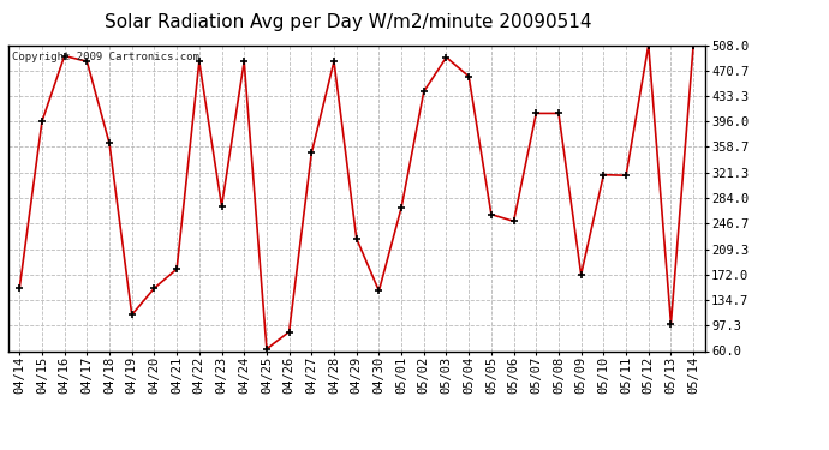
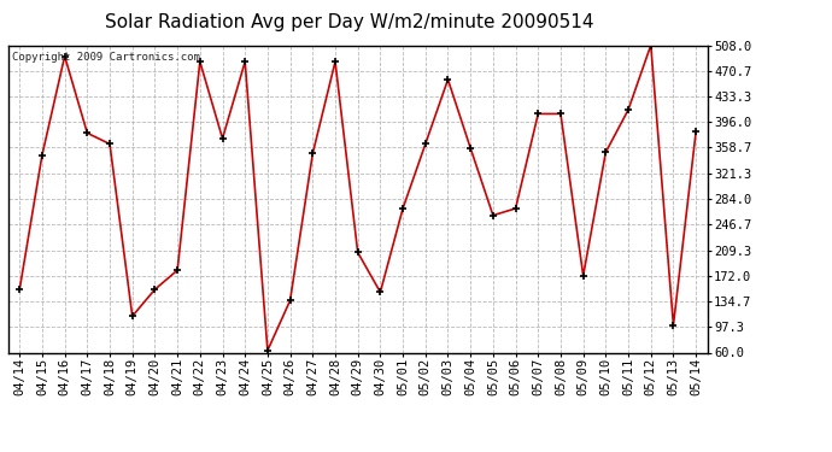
04/15: 396 -> 348
04/17: 484 -> 380
04/23: 272 -> 372
04/26: 88 -> 136
04/29: 225 -> 206
05/02: 440 -> 364
05/03: 490 -> 458
05/04: 462 -> 358
05/06: 250 -> 270
05/10: 318 -> 352
05/11: 317 -> 414
05/14: 508 -> 382
